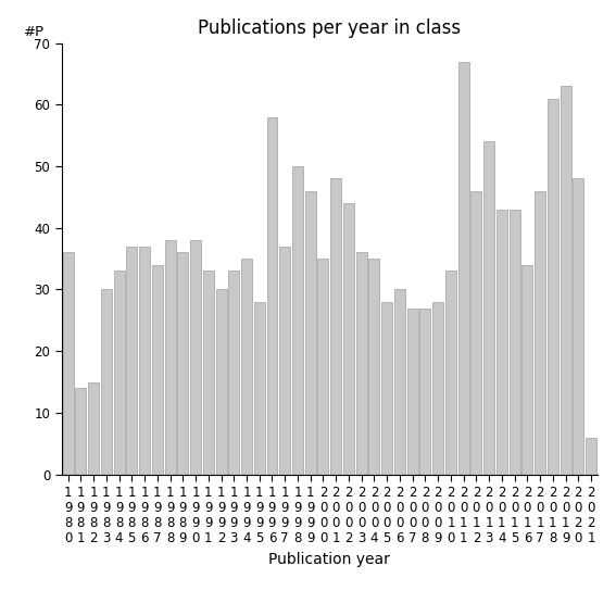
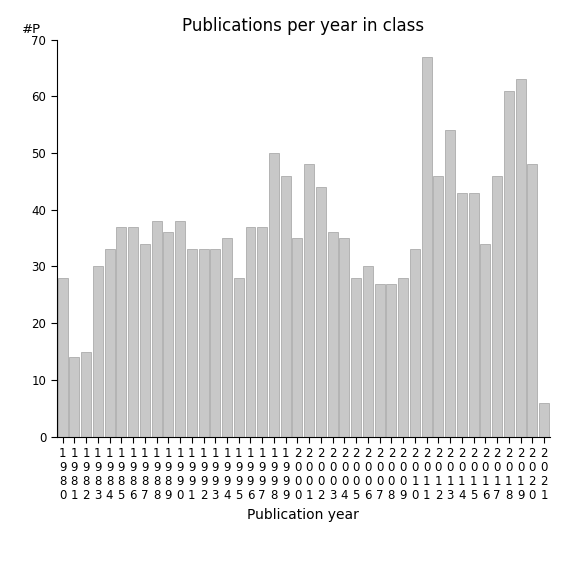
1 9 8 0: 36 -> 28
1 9 9 2: 30 -> 33
1 9 9 6: 58 -> 37
